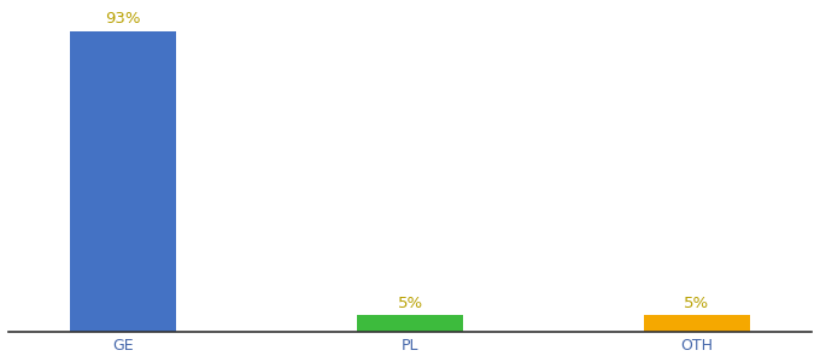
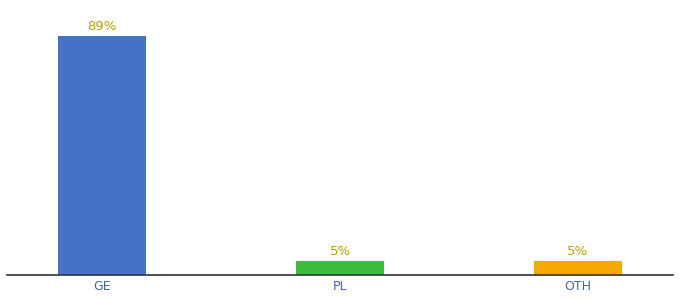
GE: 93% -> 89%
